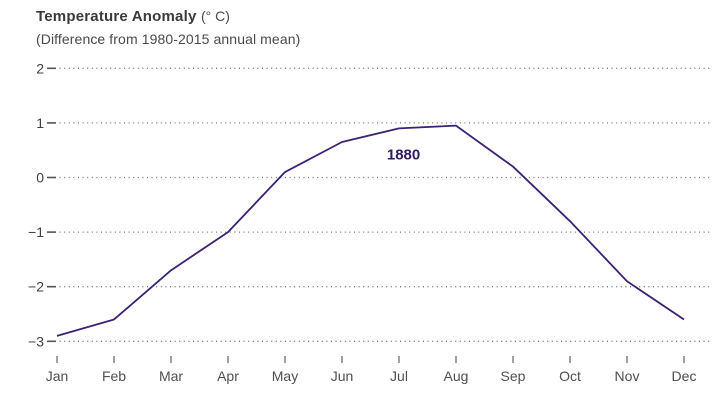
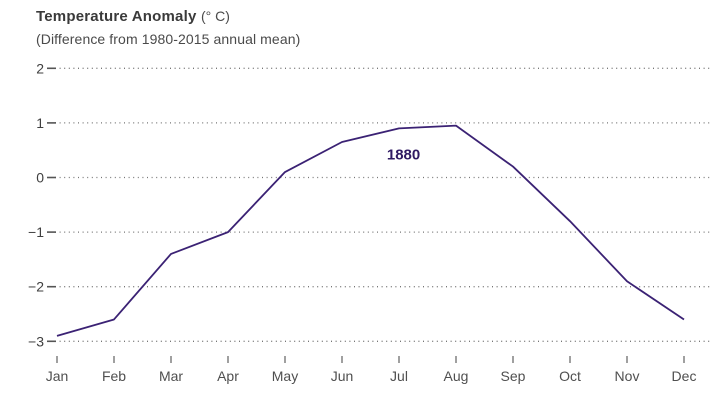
Mar: -1.7 -> -1.4
